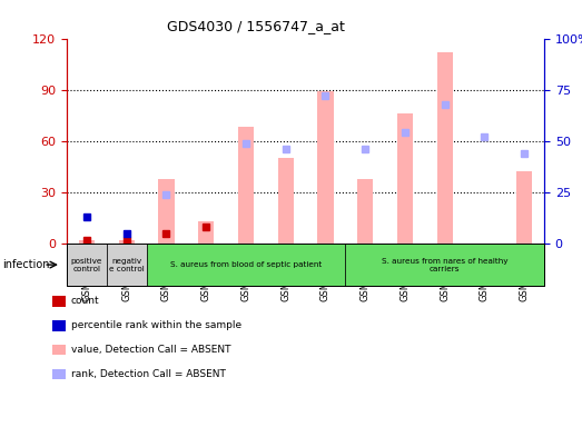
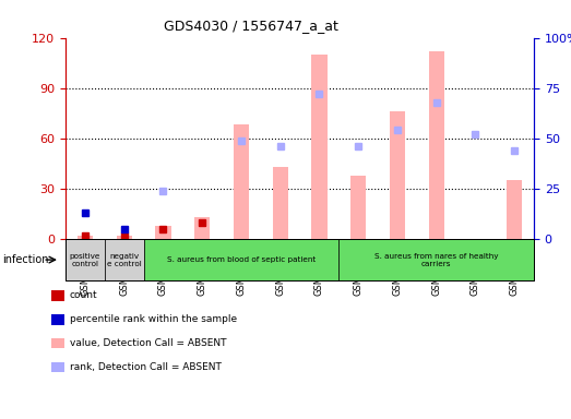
GSM345270: 38 -> 8
GSM345273: 50 -> 43
GSM345274: 89 -> 110
GSM345279: 42 -> 35
